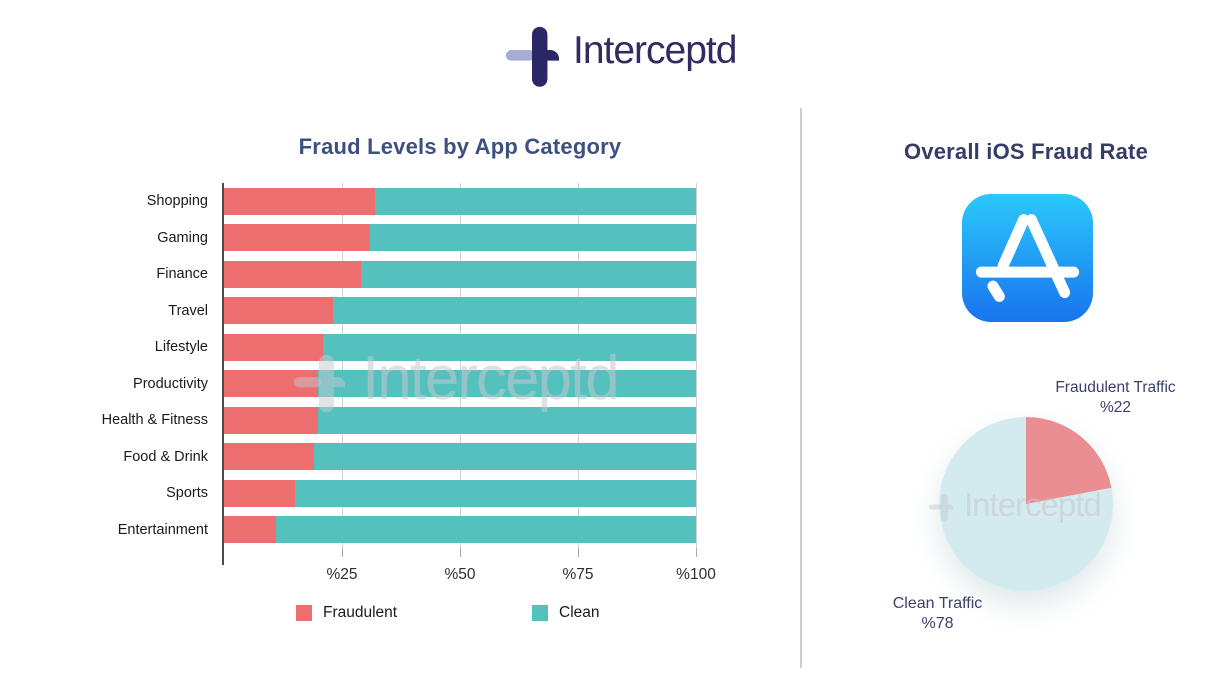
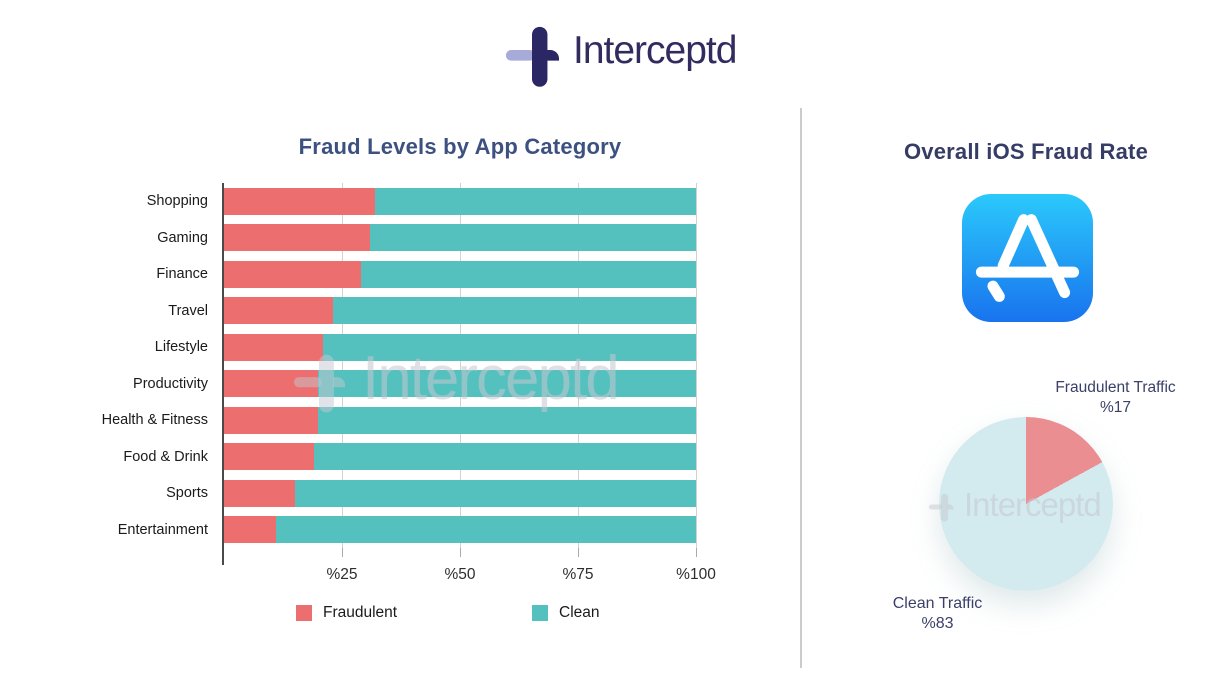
Overall iOS Fraud Rate/Fraudulent Traffic: 22 -> 17
Overall iOS Fraud Rate/Clean Traffic: 78 -> 83
